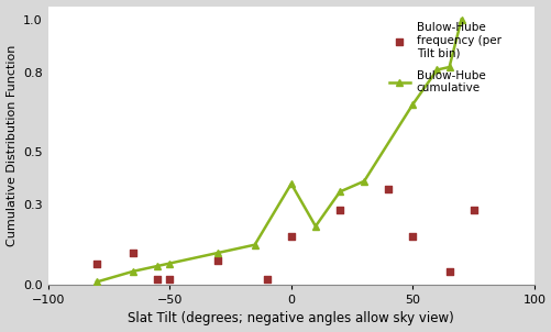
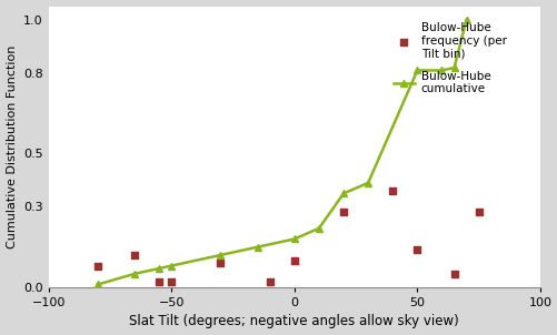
Bulow-Hube frequency (per Tilt bin)/0: 0.18 -> 0.10
Bulow-Hube cumulative/0: 0.38 -> 0.18
Bulow-Hube frequency (per Tilt bin)/50: 0.18 -> 0.14
Bulow-Hube cumulative/50: 0.68 -> 0.81
